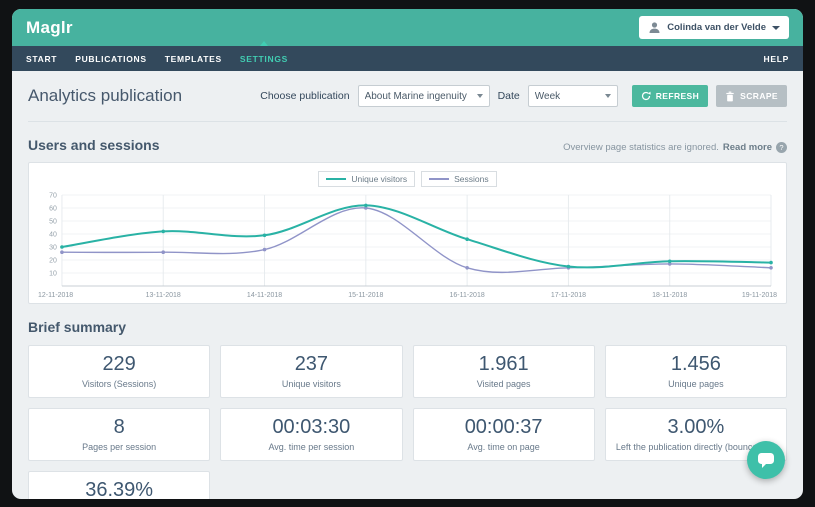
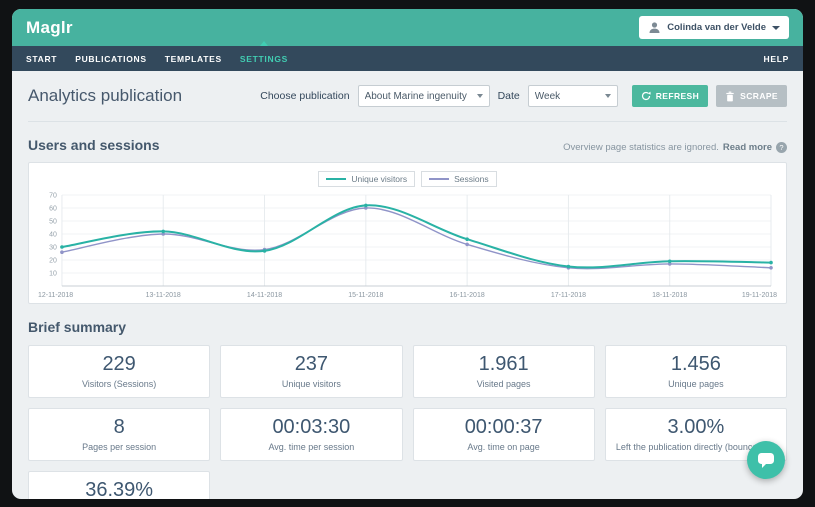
Sessions/13-11-2018: 26 -> 40
Unique visitors/14-11-2018: 39 -> 27
Sessions/16-11-2018: 14 -> 32
